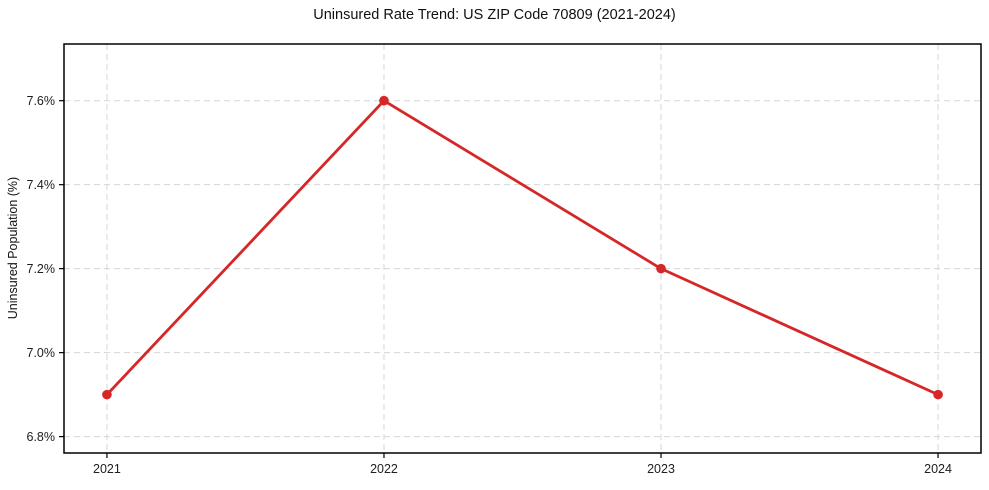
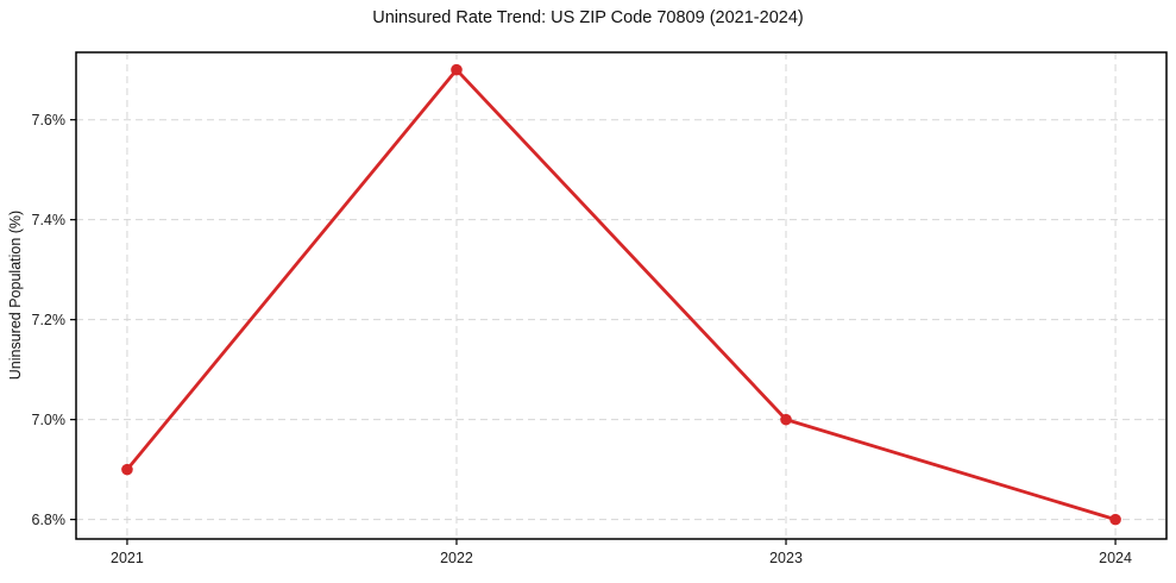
2022: 7.6% -> 7.7%
2023: 7.2% -> 7.0%
2024: 6.9% -> 6.8%
